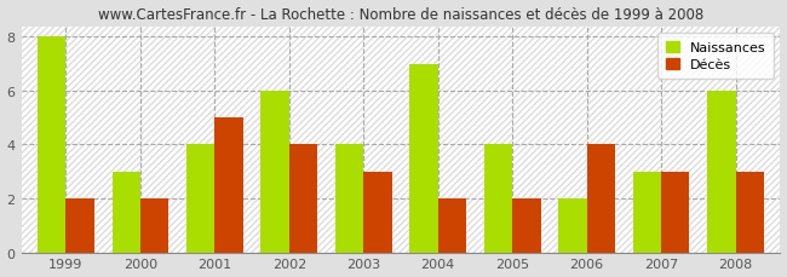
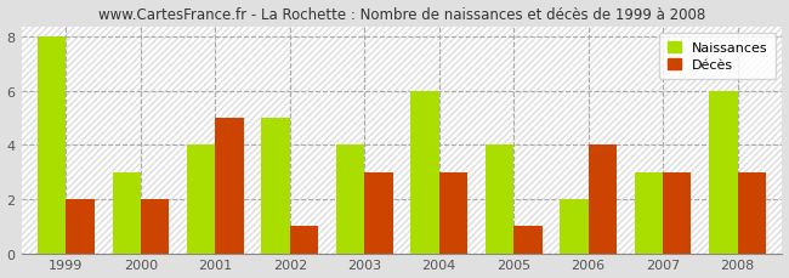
Naissances/2002: 6 -> 5
Décès/2002: 4 -> 1
Naissances/2004: 7 -> 6
Décès/2004: 2 -> 3
Décès/2005: 2 -> 1
